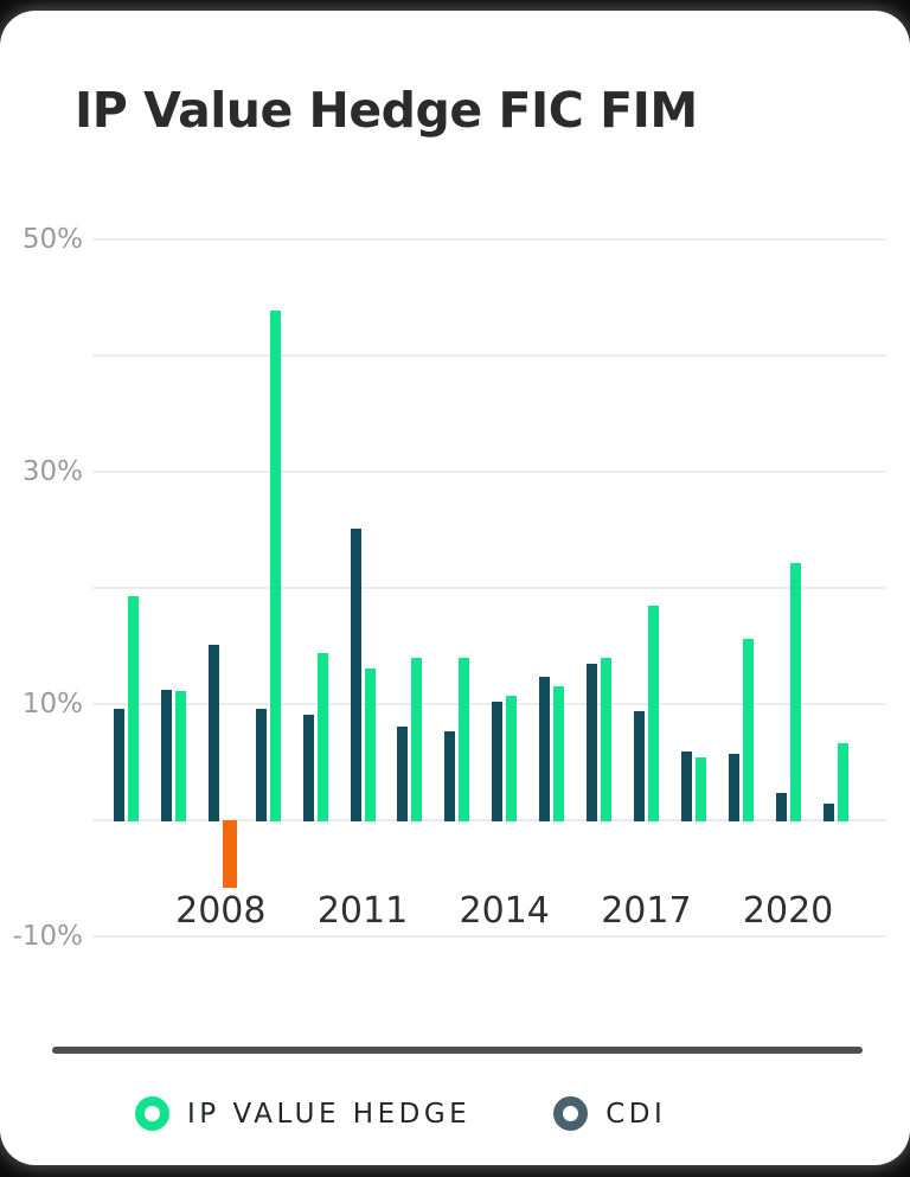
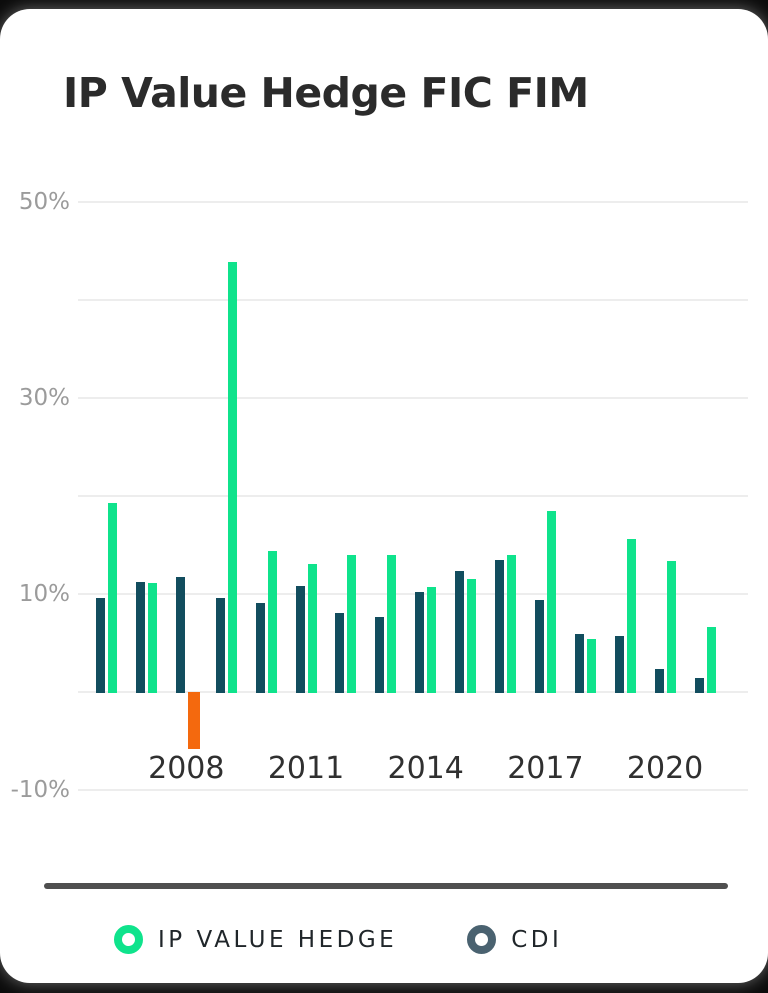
CDI/2008: 15% -> 12%
CDI/2011: 25% -> 11%
IP VALUE HEDGE/2020: 22% -> 13%
